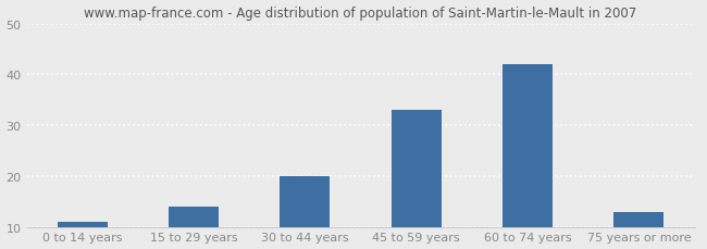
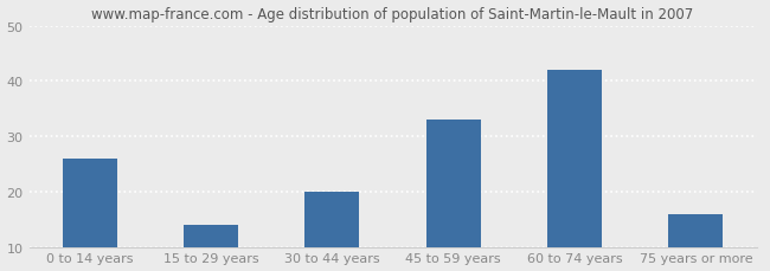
0 to 14 years: 11 -> 26
75 years or more: 13 -> 16
